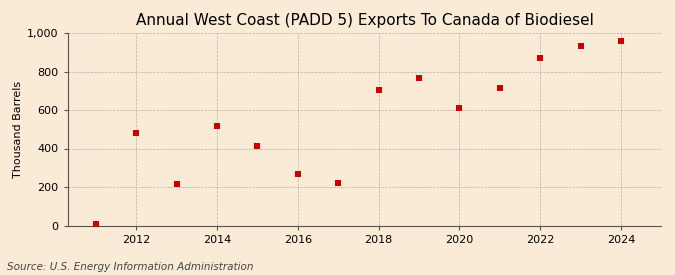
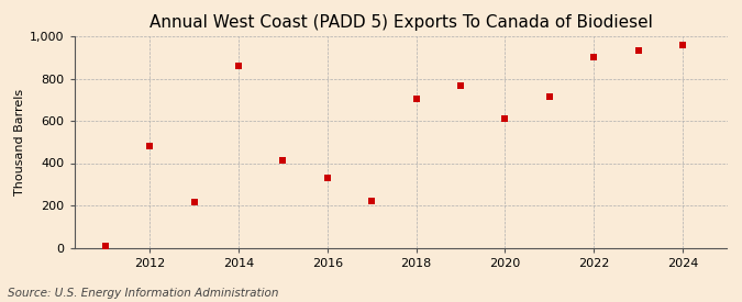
2014: 520 -> 860
2016: 270 -> 330
2022: 870 -> 900
